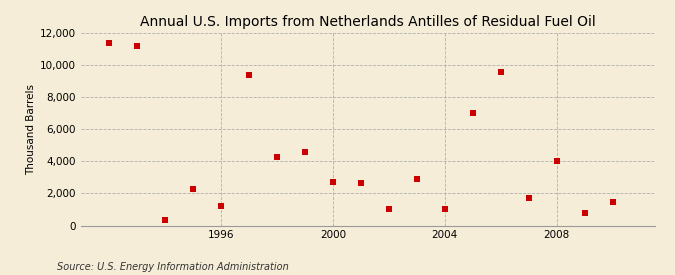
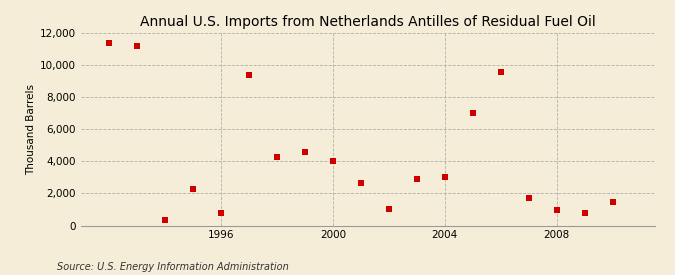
1996: 1,200 -> 800
2000: 2,700 -> 4,000
2004: 1,000 -> 3,000
2008: 4,000 -> 1,000
